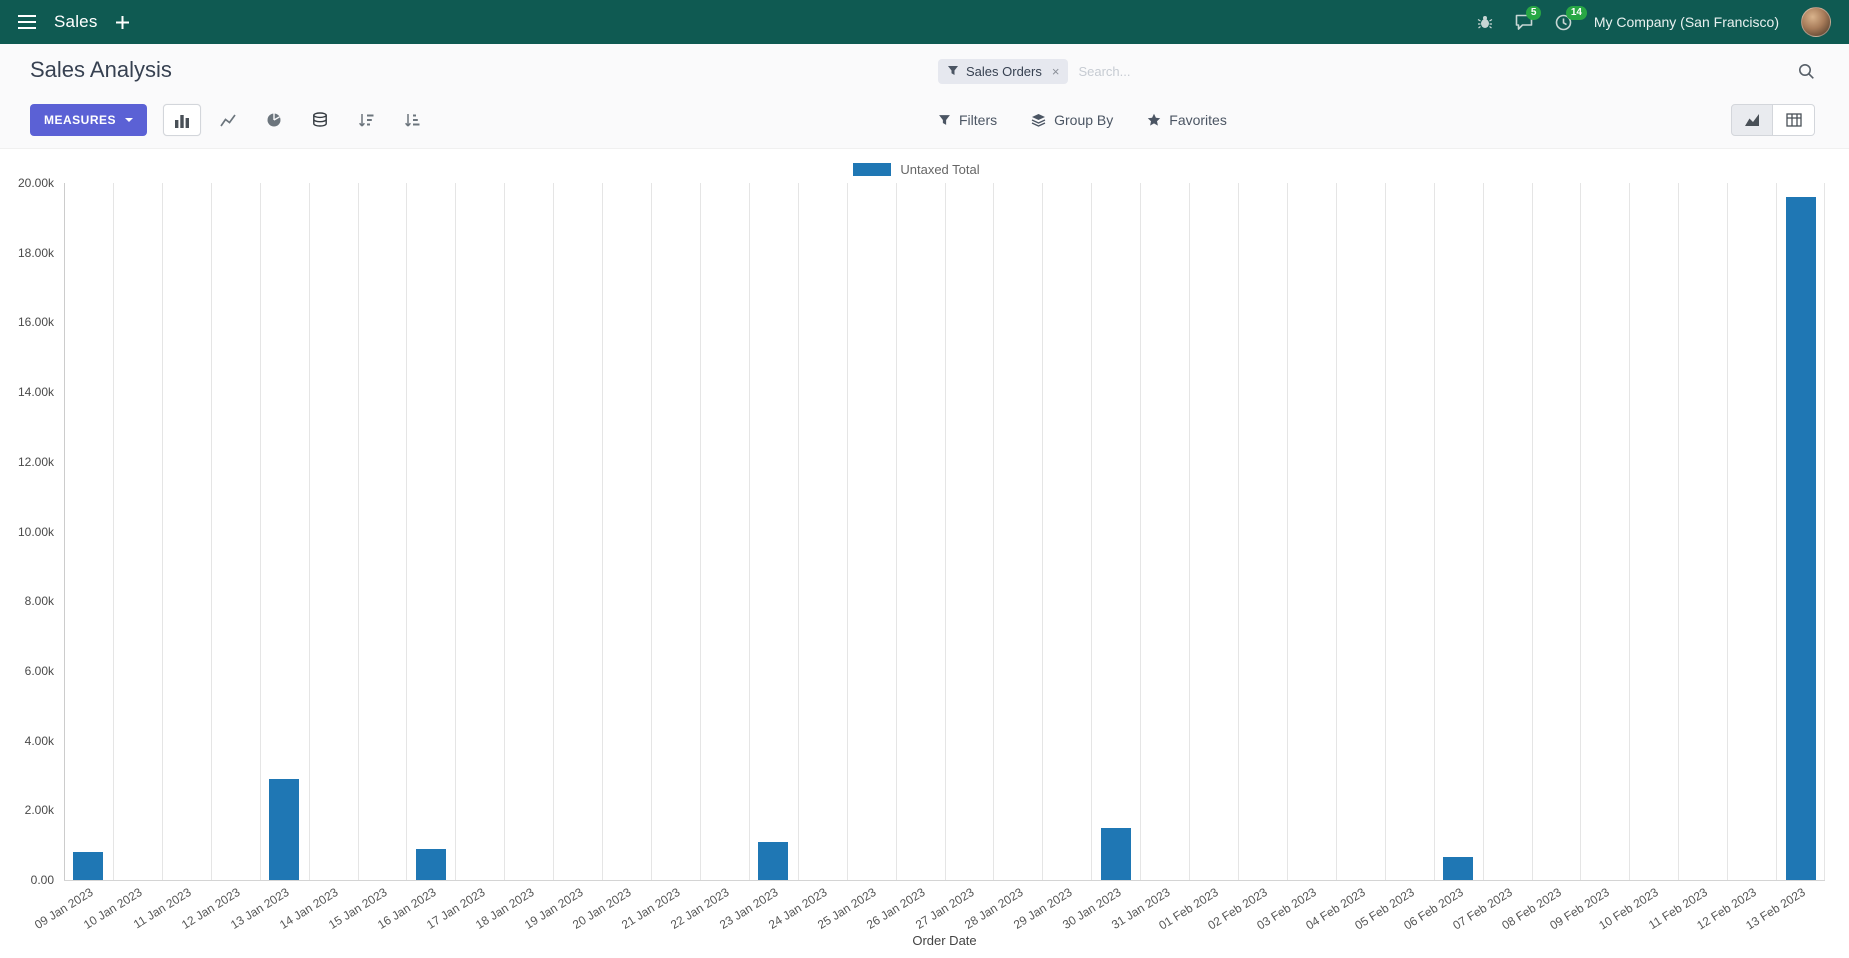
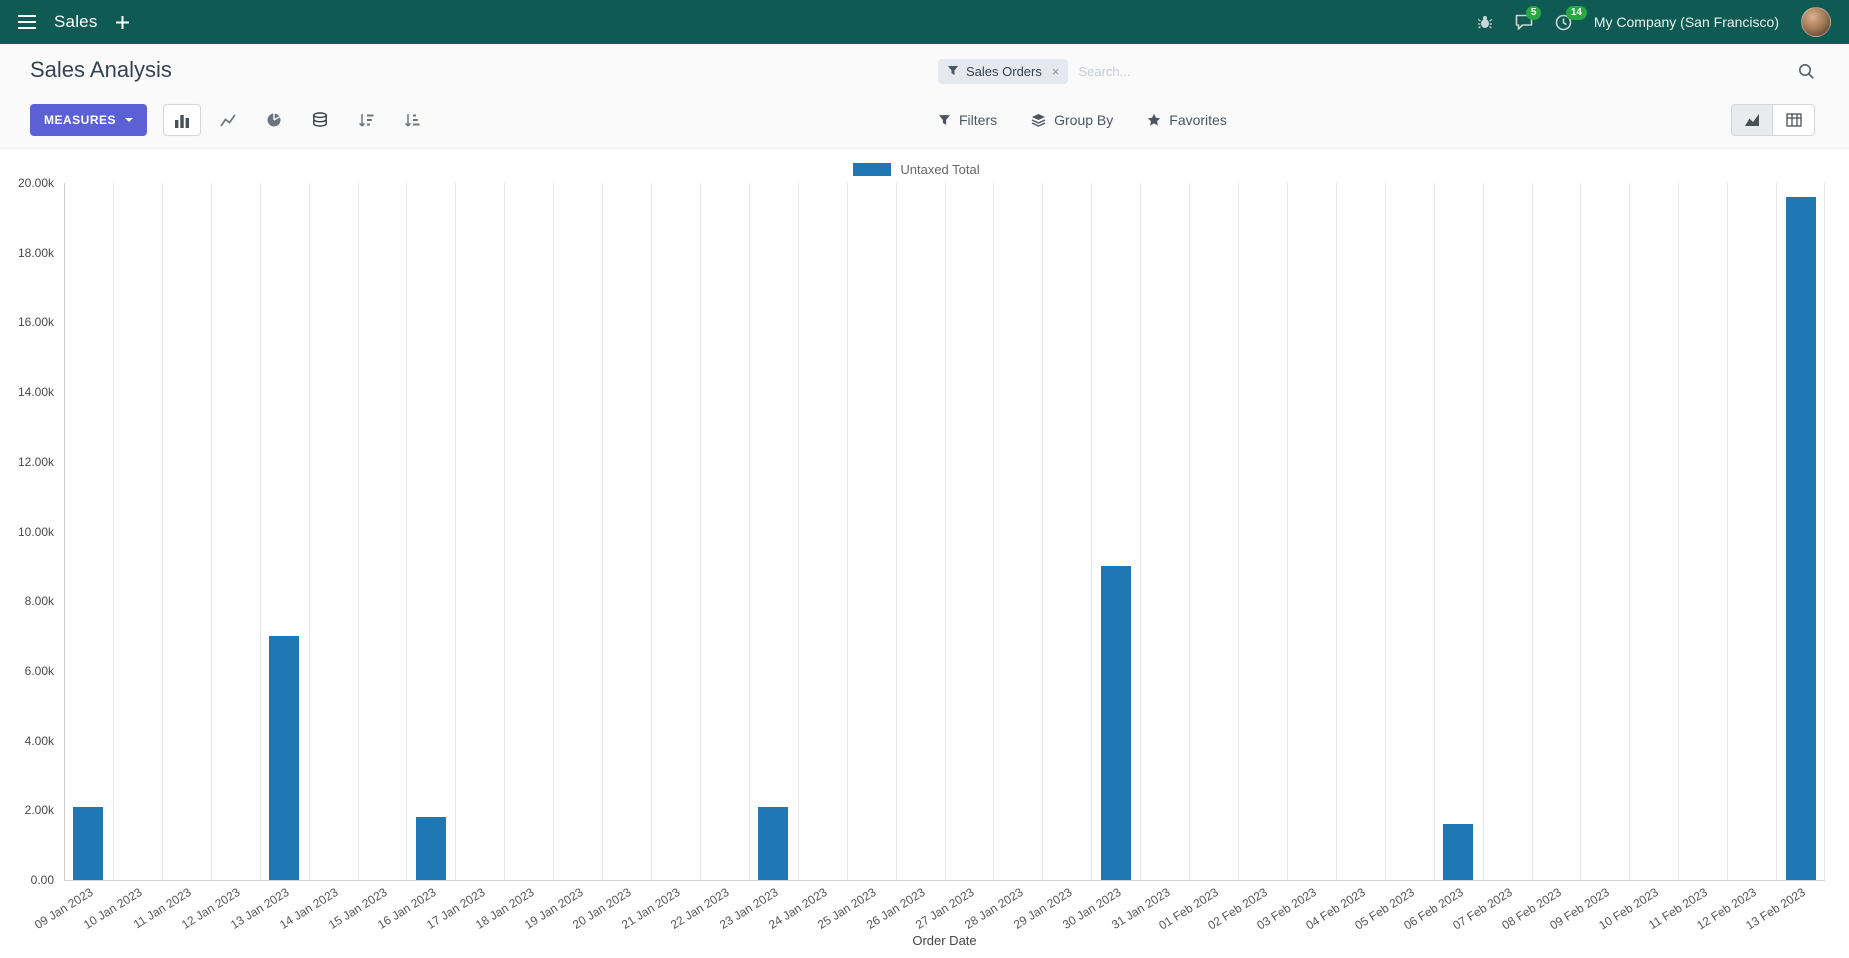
09 Jan 2023: 0.8k -> 2.1k
13 Jan 2023: 2.9k -> 7.0k
16 Jan 2023: 0.9k -> 1.8k
23 Jan 2023: 1.1k -> 2.1k
30 Jan 2023: 1.5k -> 9.0k
06 Feb 2023: 0.6k -> 1.6k
